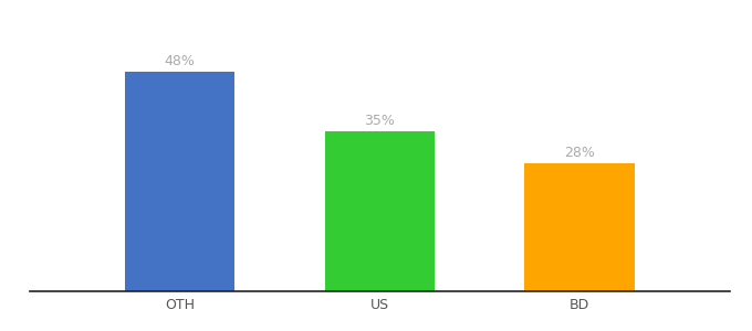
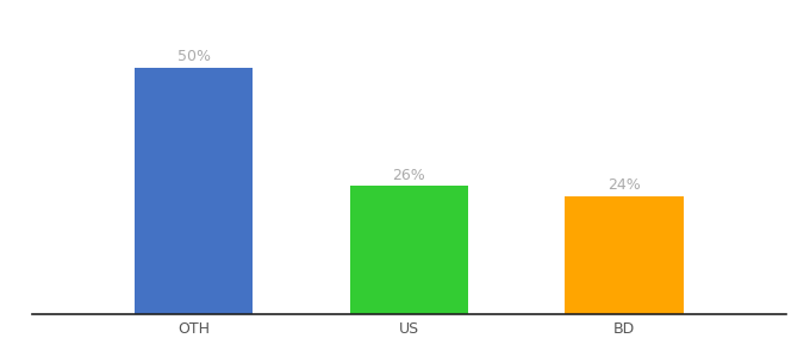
OTH: 48% -> 50%
US: 35% -> 26%
BD: 28% -> 24%
